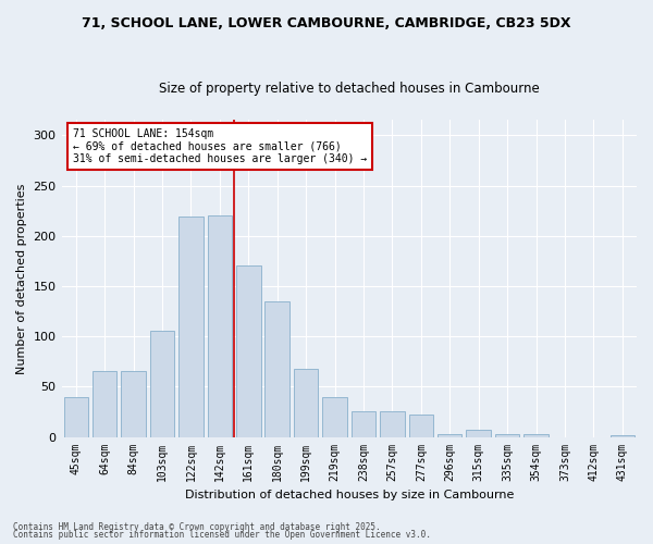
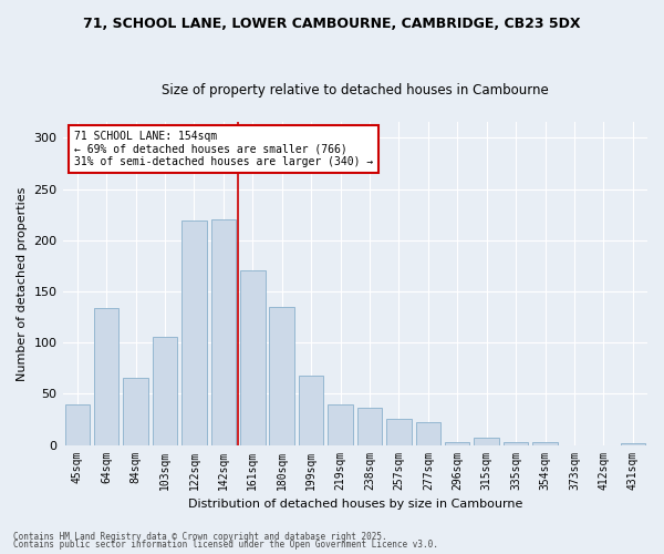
64sqm: 65 -> 134
238sqm: 25 -> 36
